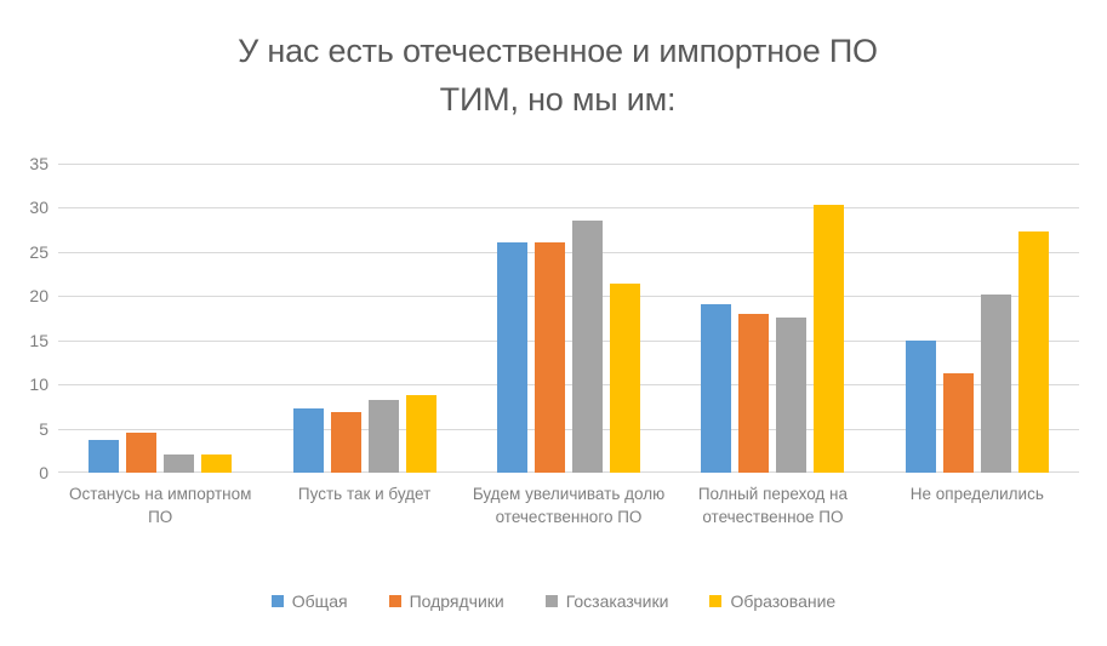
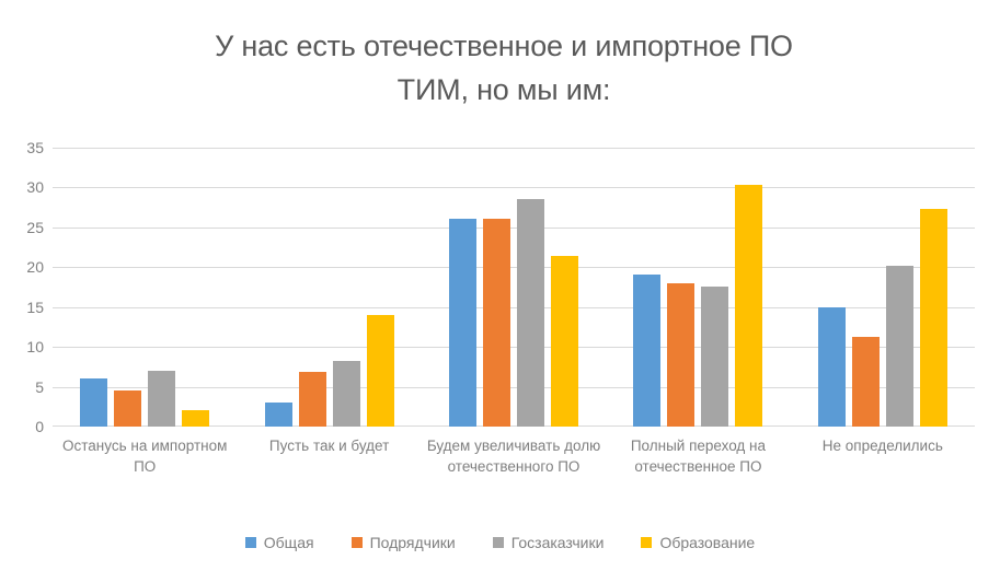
Общая/Останусь на импортном ПО: 4 -> 6
Госзаказчики/Останусь на импортном ПО: 2 -> 7
Общая/Пусть так и будет: 7 -> 3
Образование/Пусть так и будет: 9 -> 14
